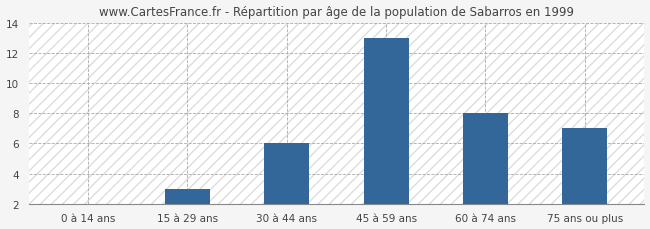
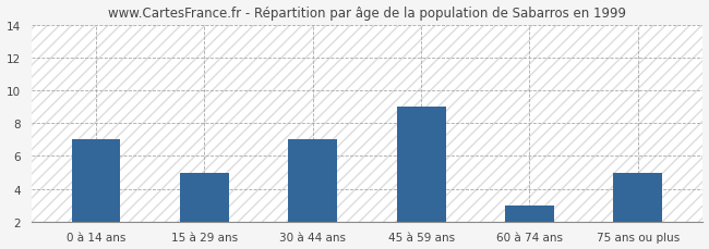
0 à 14 ans: 2 -> 7
15 à 29 ans: 3 -> 5
30 à 44 ans: 6 -> 7
45 à 59 ans: 13 -> 9
60 à 74 ans: 8 -> 3
75 ans ou plus: 7 -> 5
